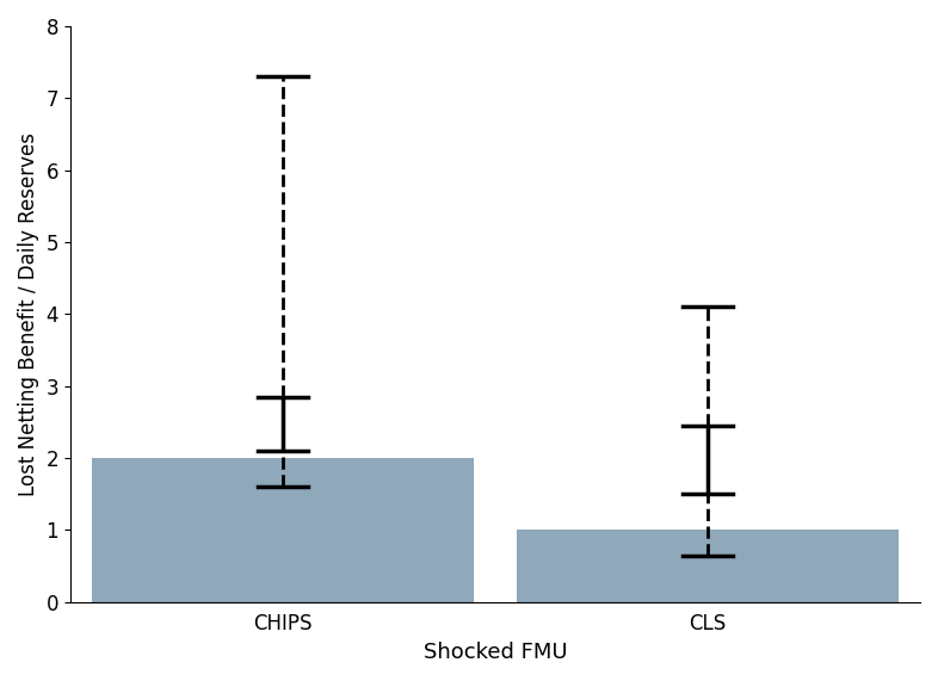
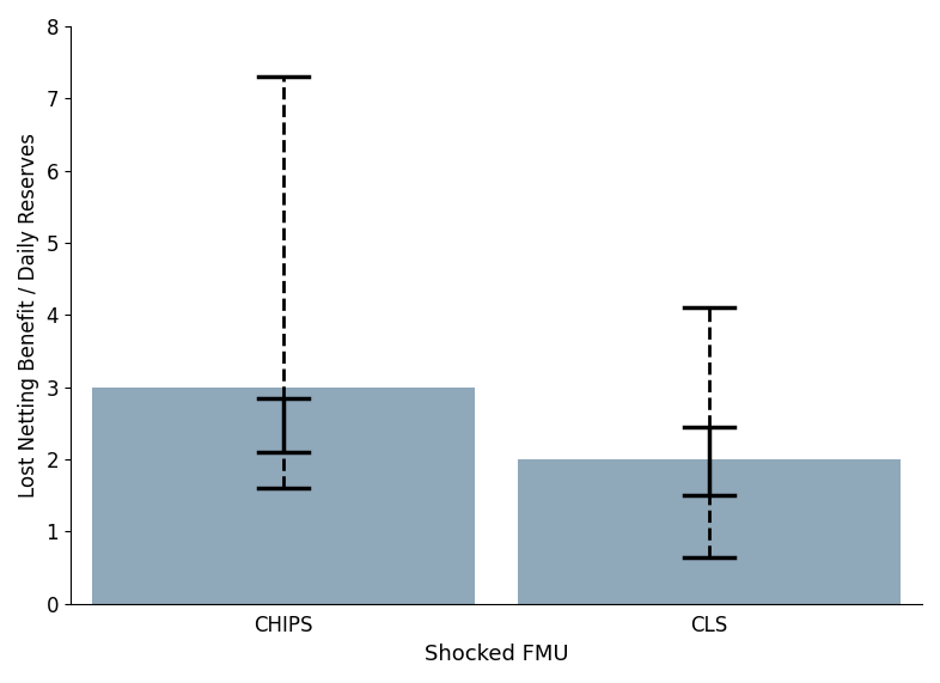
CHIPS: 2 -> 3
CLS: 1 -> 2
